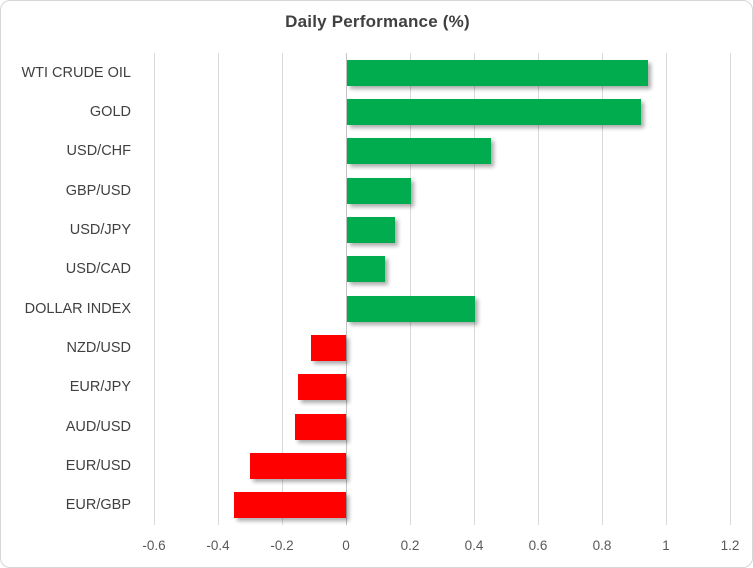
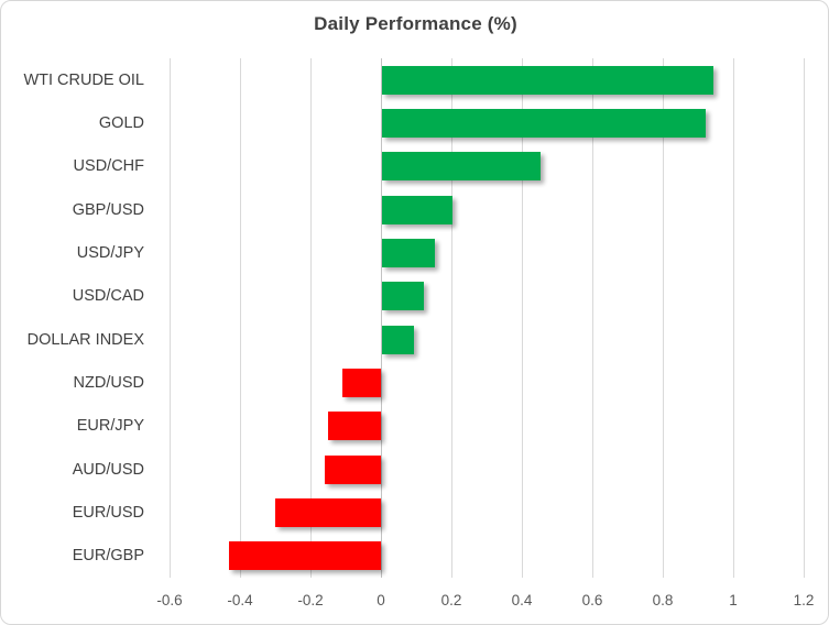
DOLLAR INDEX: 0.40 -> 0.09
EUR/GBP: -0.35 -> -0.43
